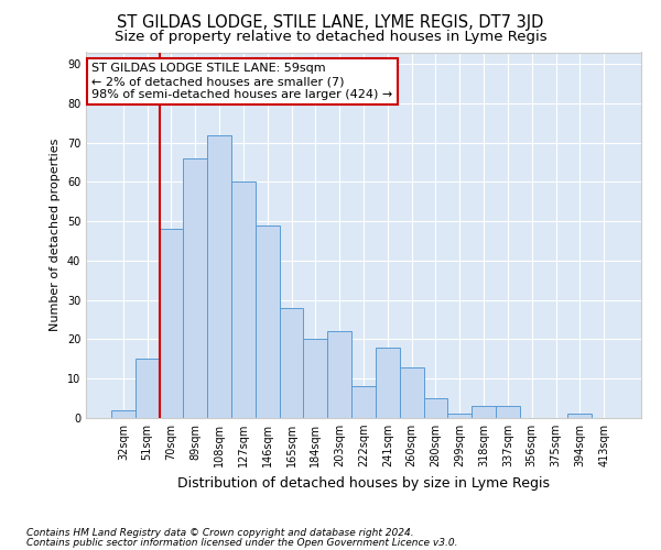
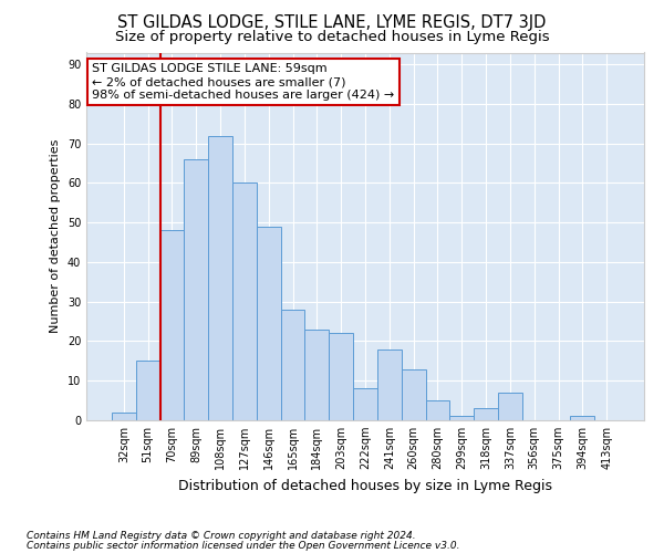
184sqm: 20 -> 23
337sqm: 3 -> 7
